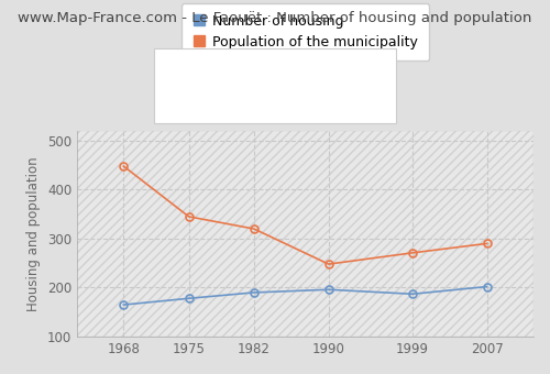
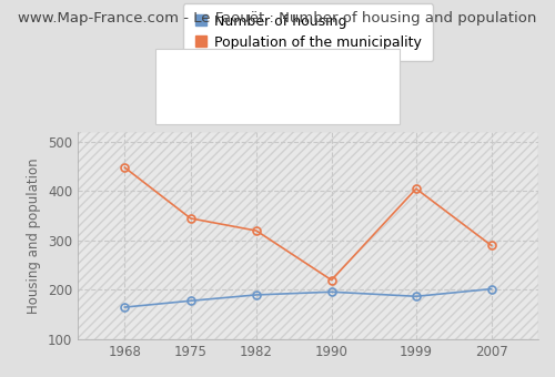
Population of the municipality/1990: 248 -> 220
Population of the municipality/1999: 271 -> 405
